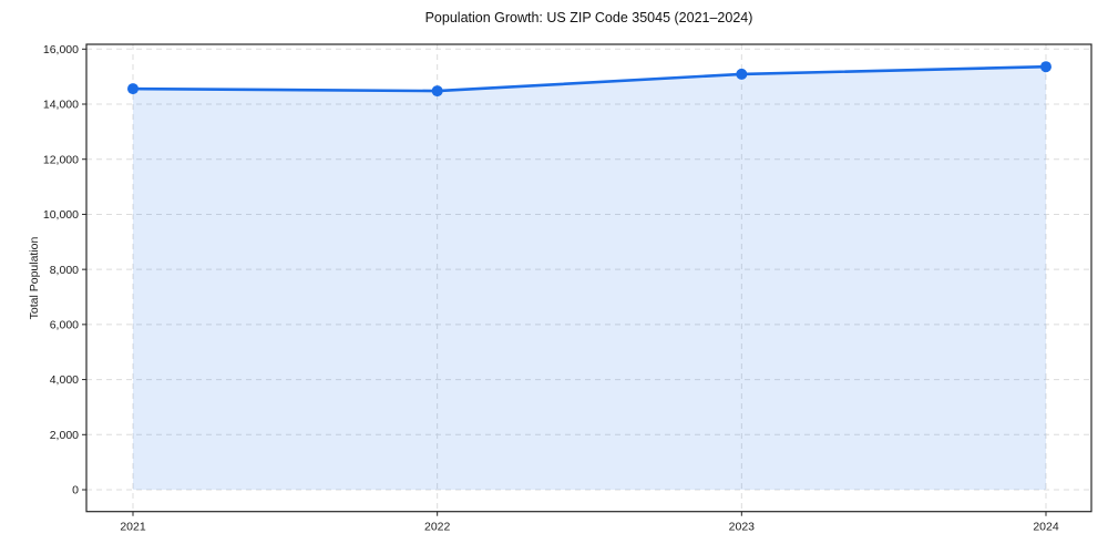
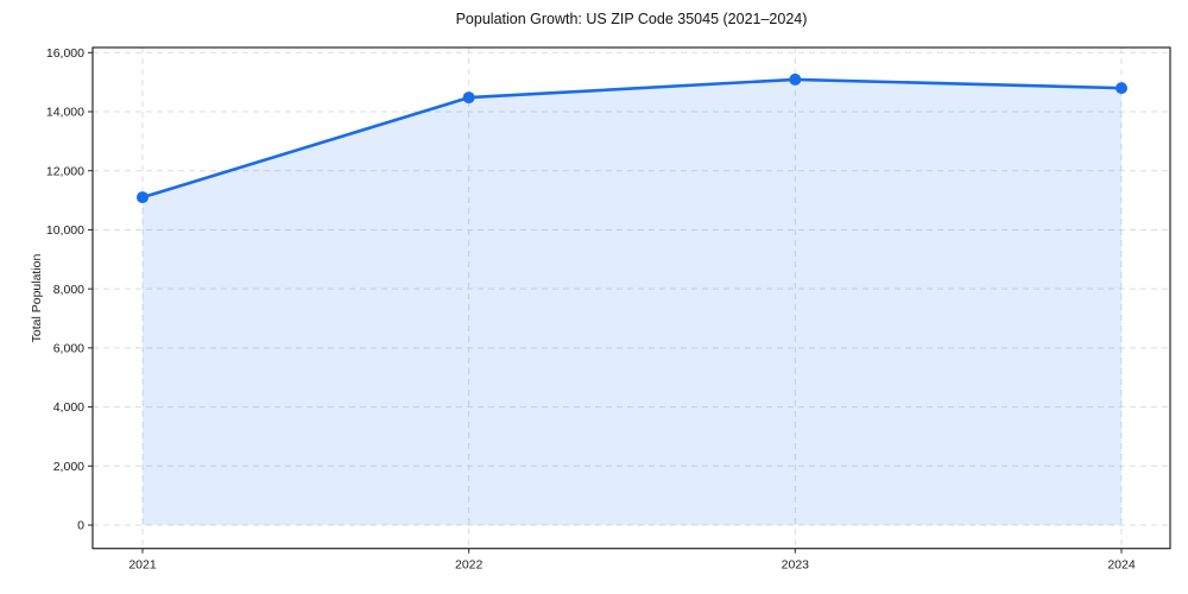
2021: 14600 -> 11100
2024: 15400 -> 14800
